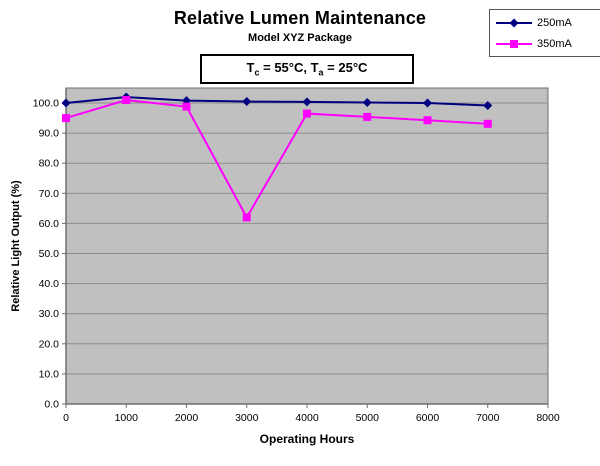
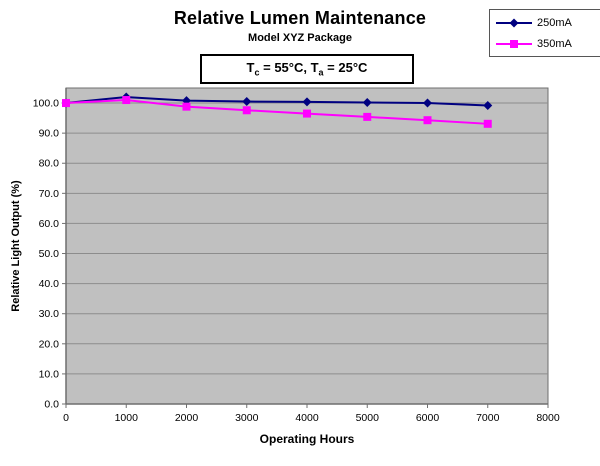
350mA/0: 95 -> 100
350mA/3000: 62 -> 98
